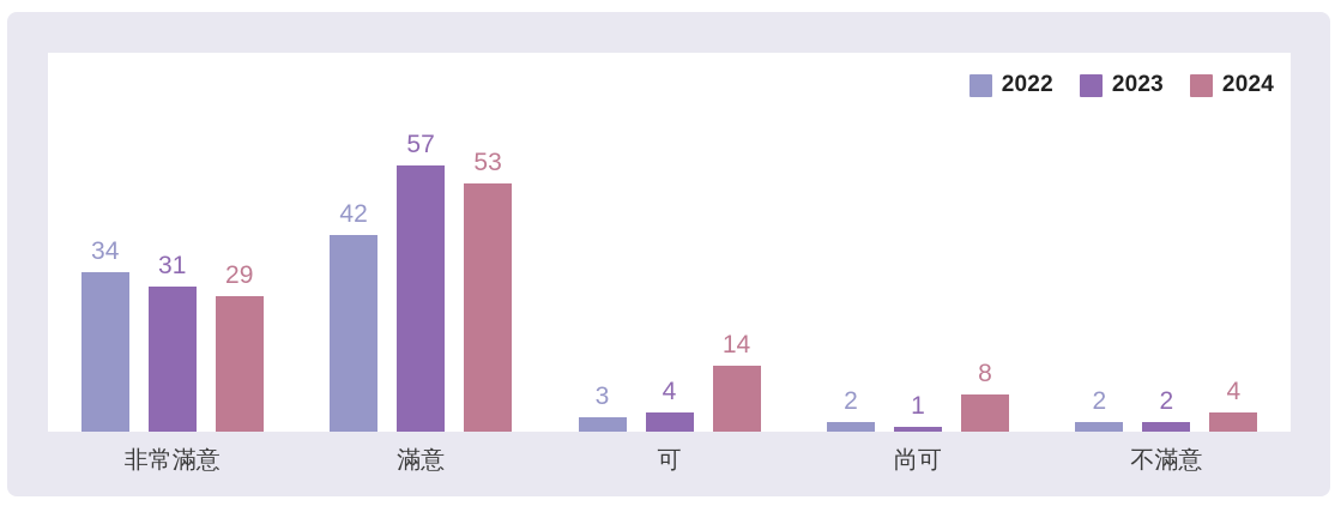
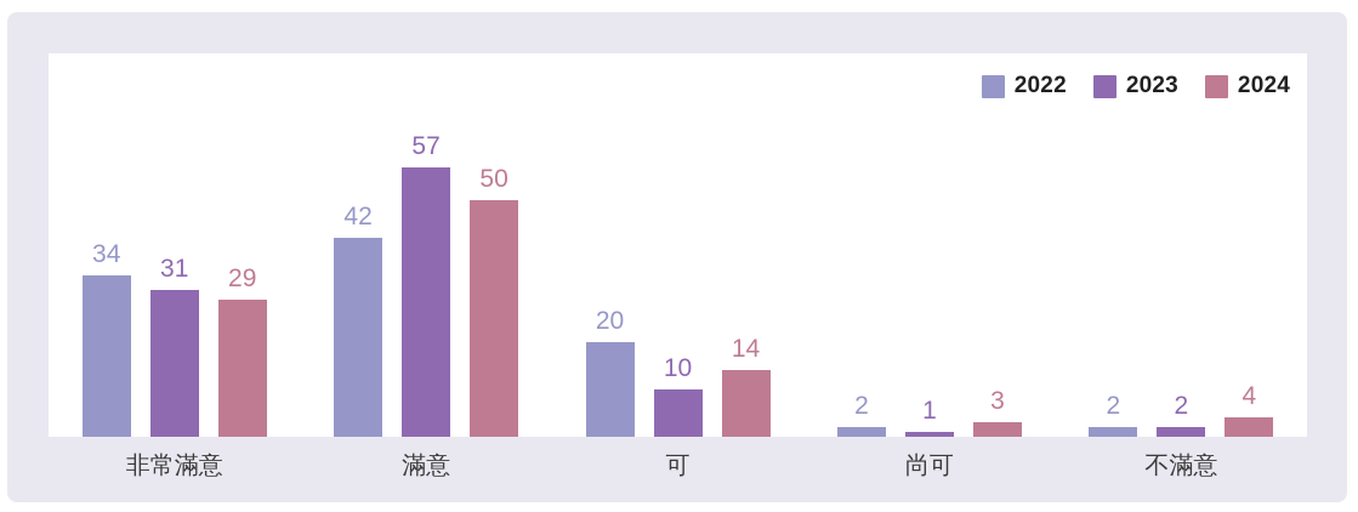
2024/滿意: 53 -> 50
2022/可: 3 -> 20
2023/可: 4 -> 10
2024/尚可: 8 -> 3
